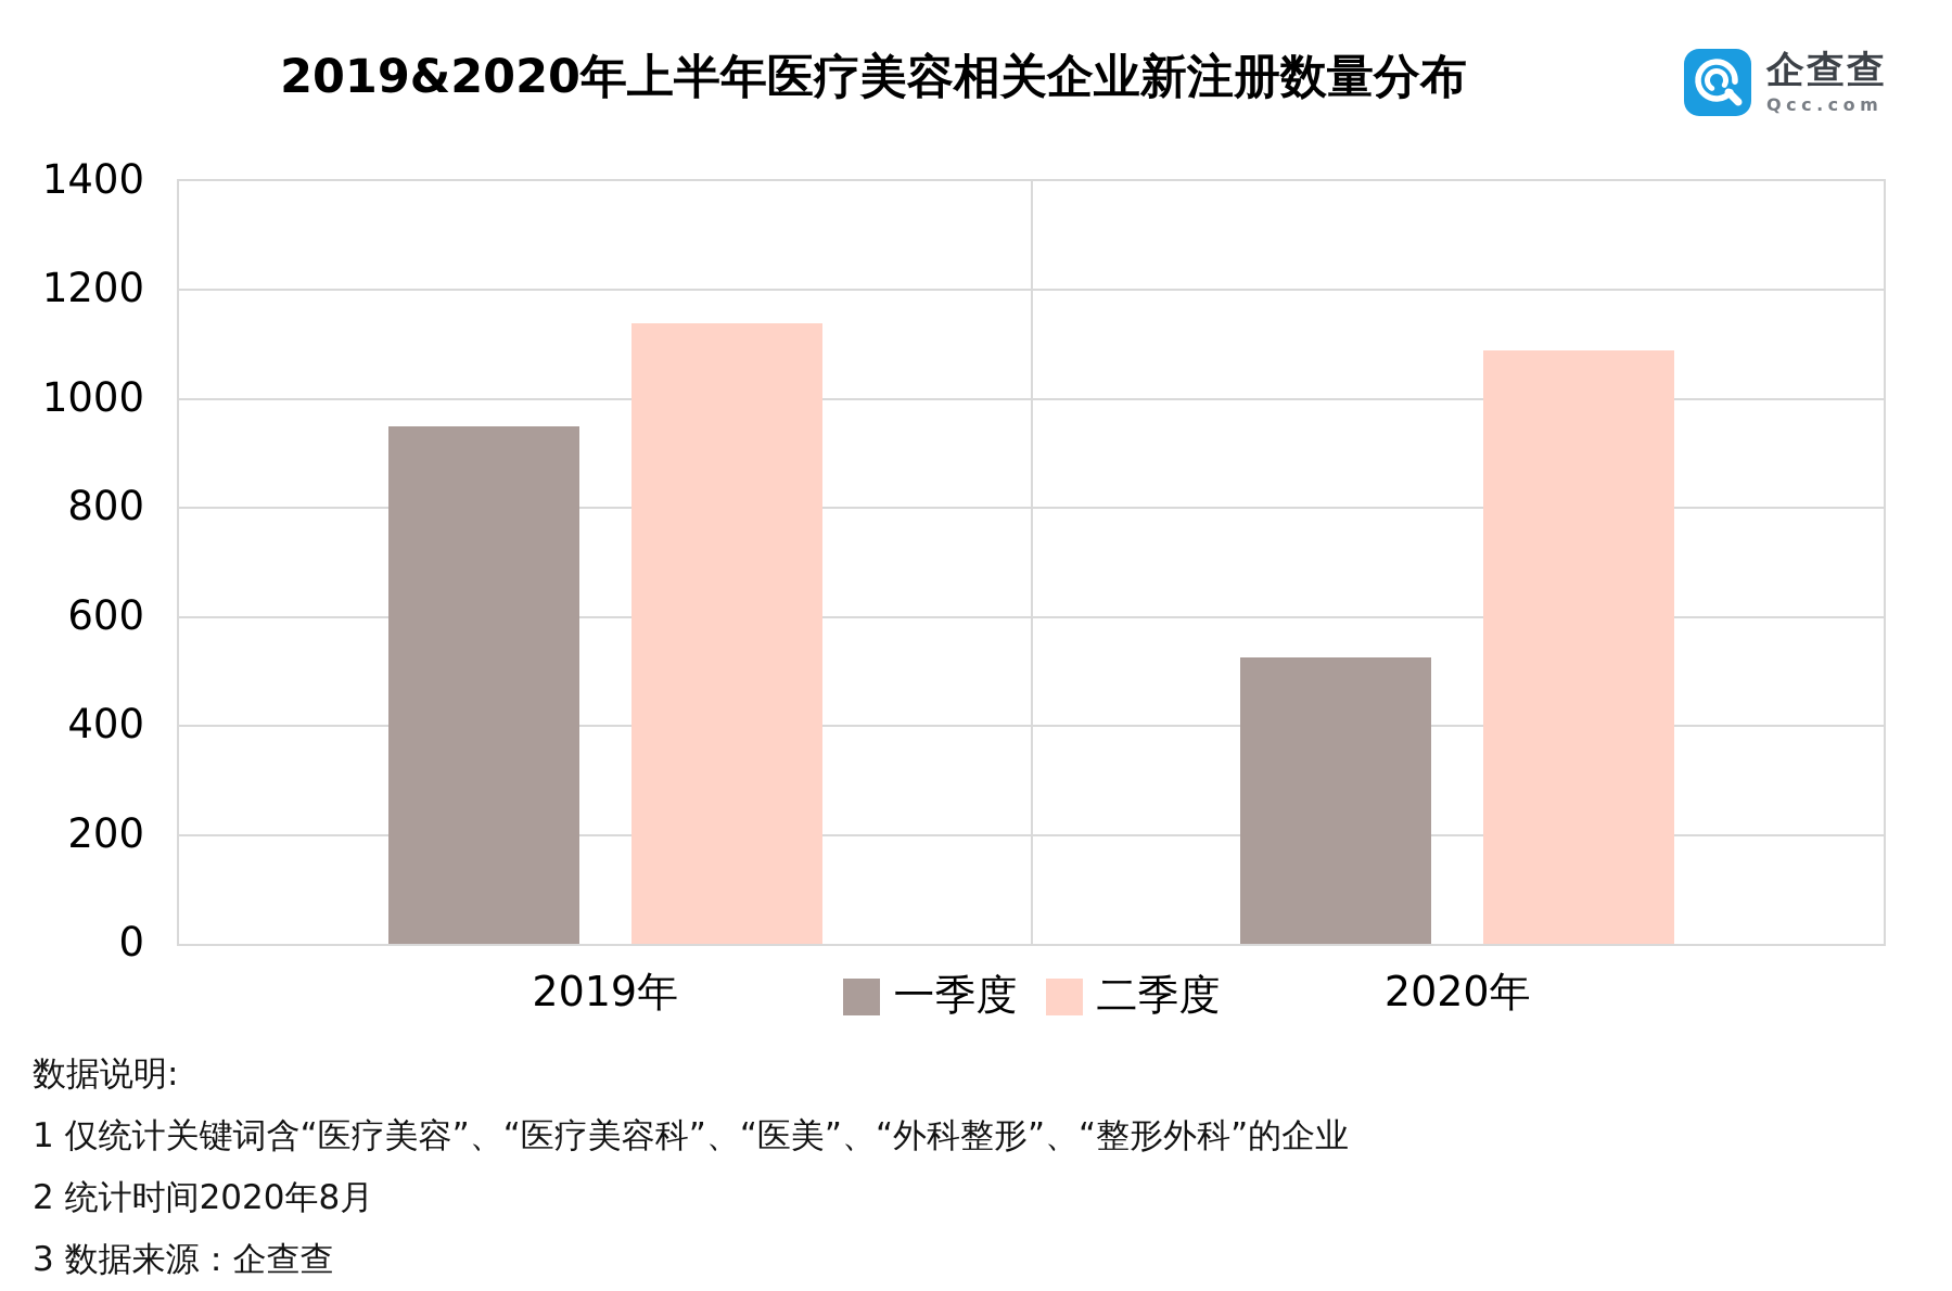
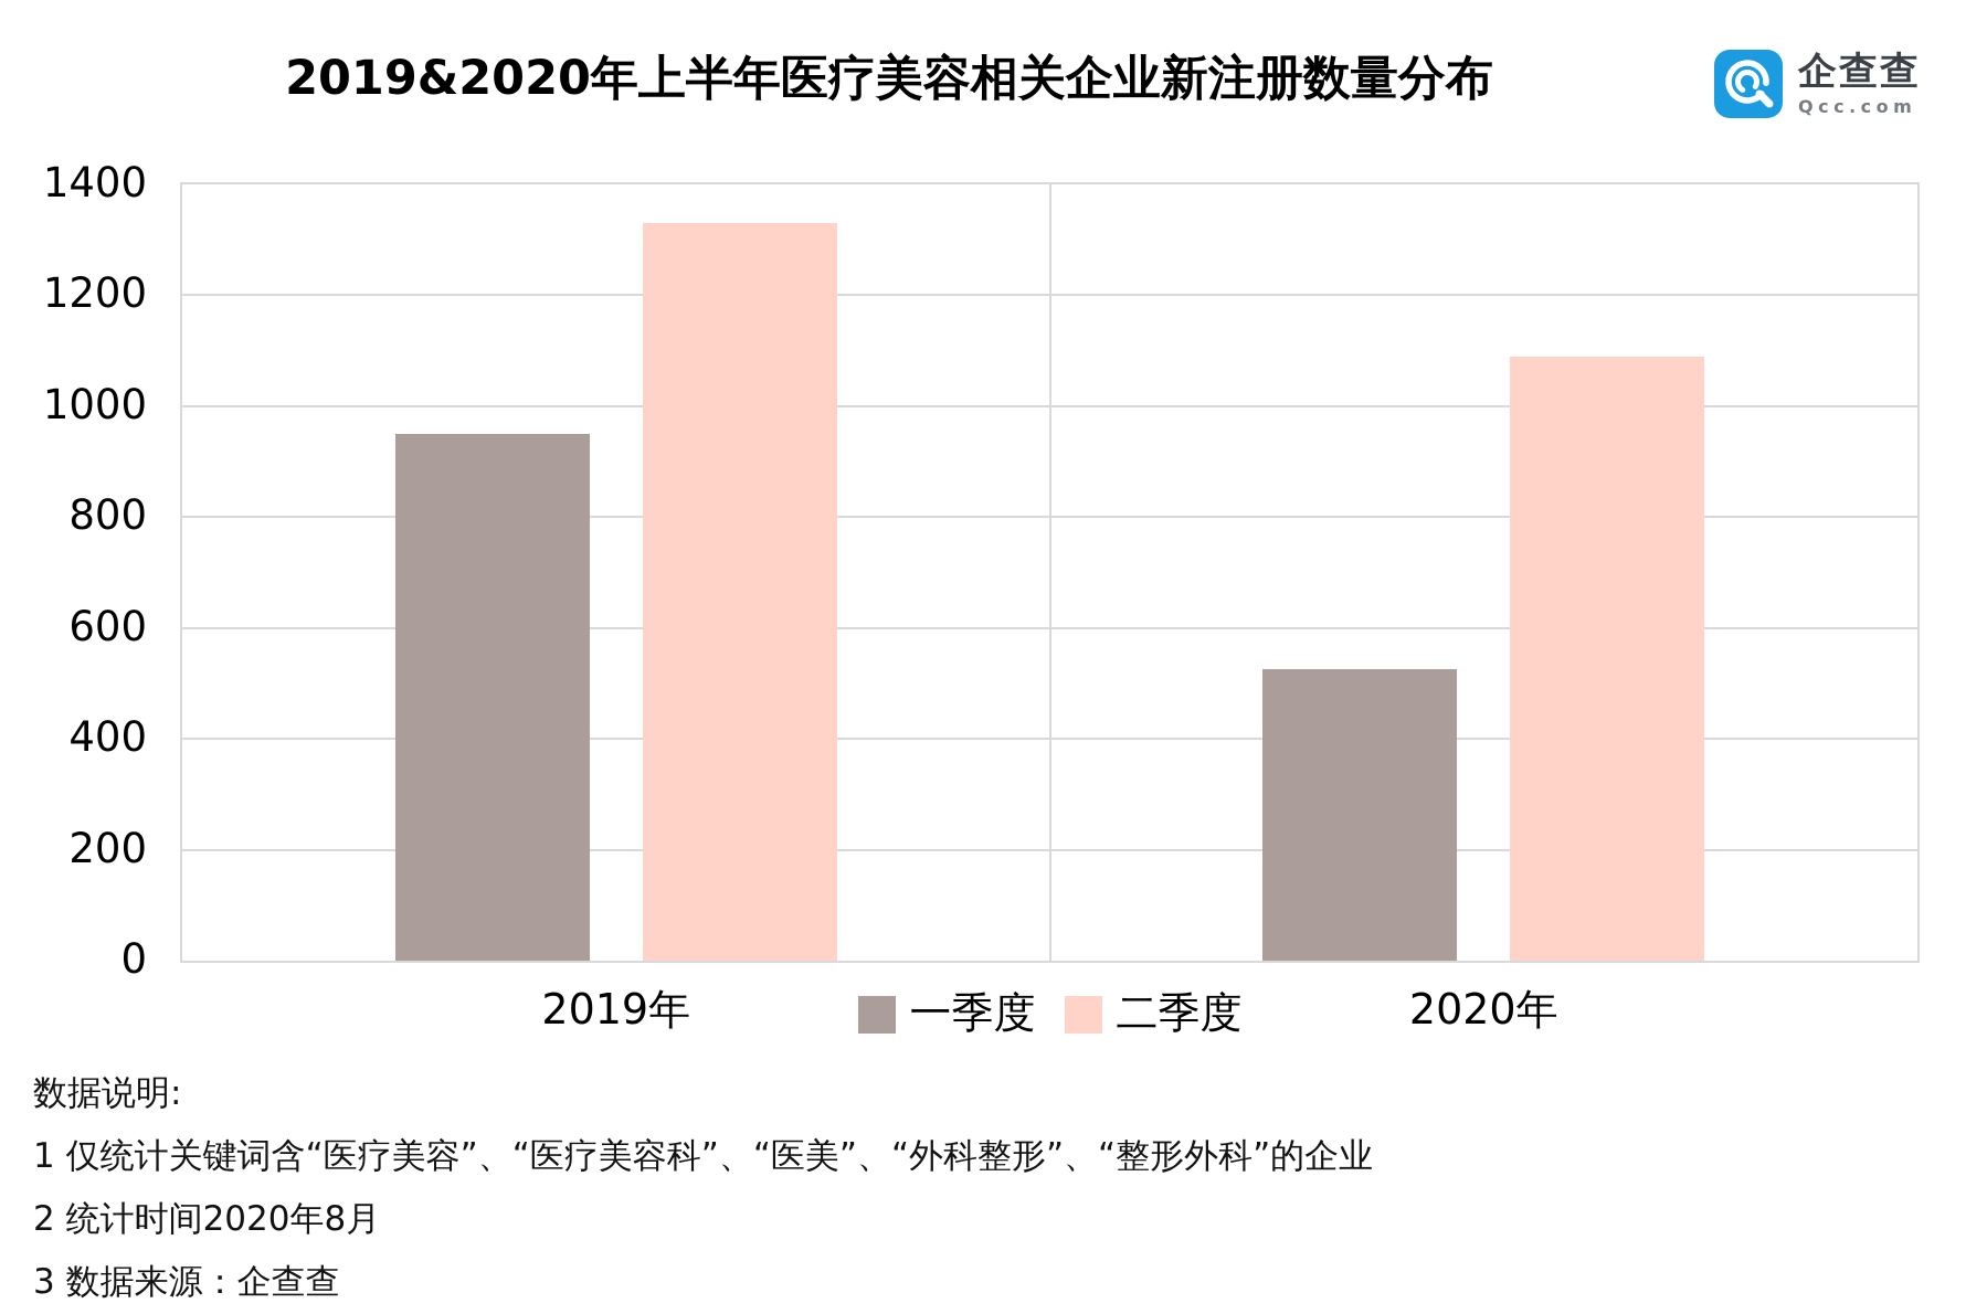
二季度/2019年: 1140 -> 1330
